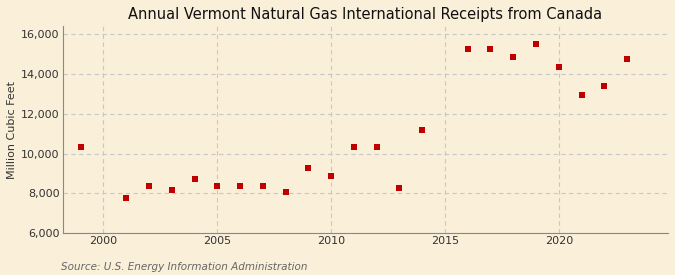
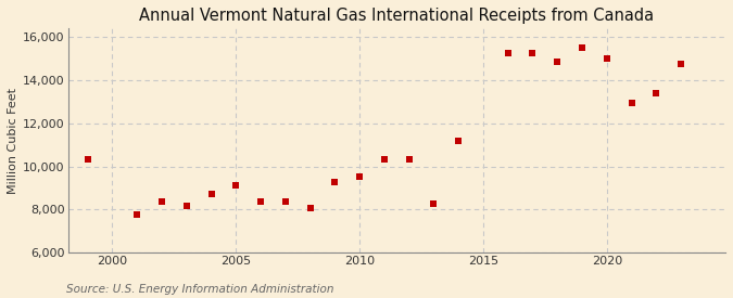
2005: 8,400 -> 9,100
2010: 8,800 -> 9,500
2020: 14,400 -> 15,000
